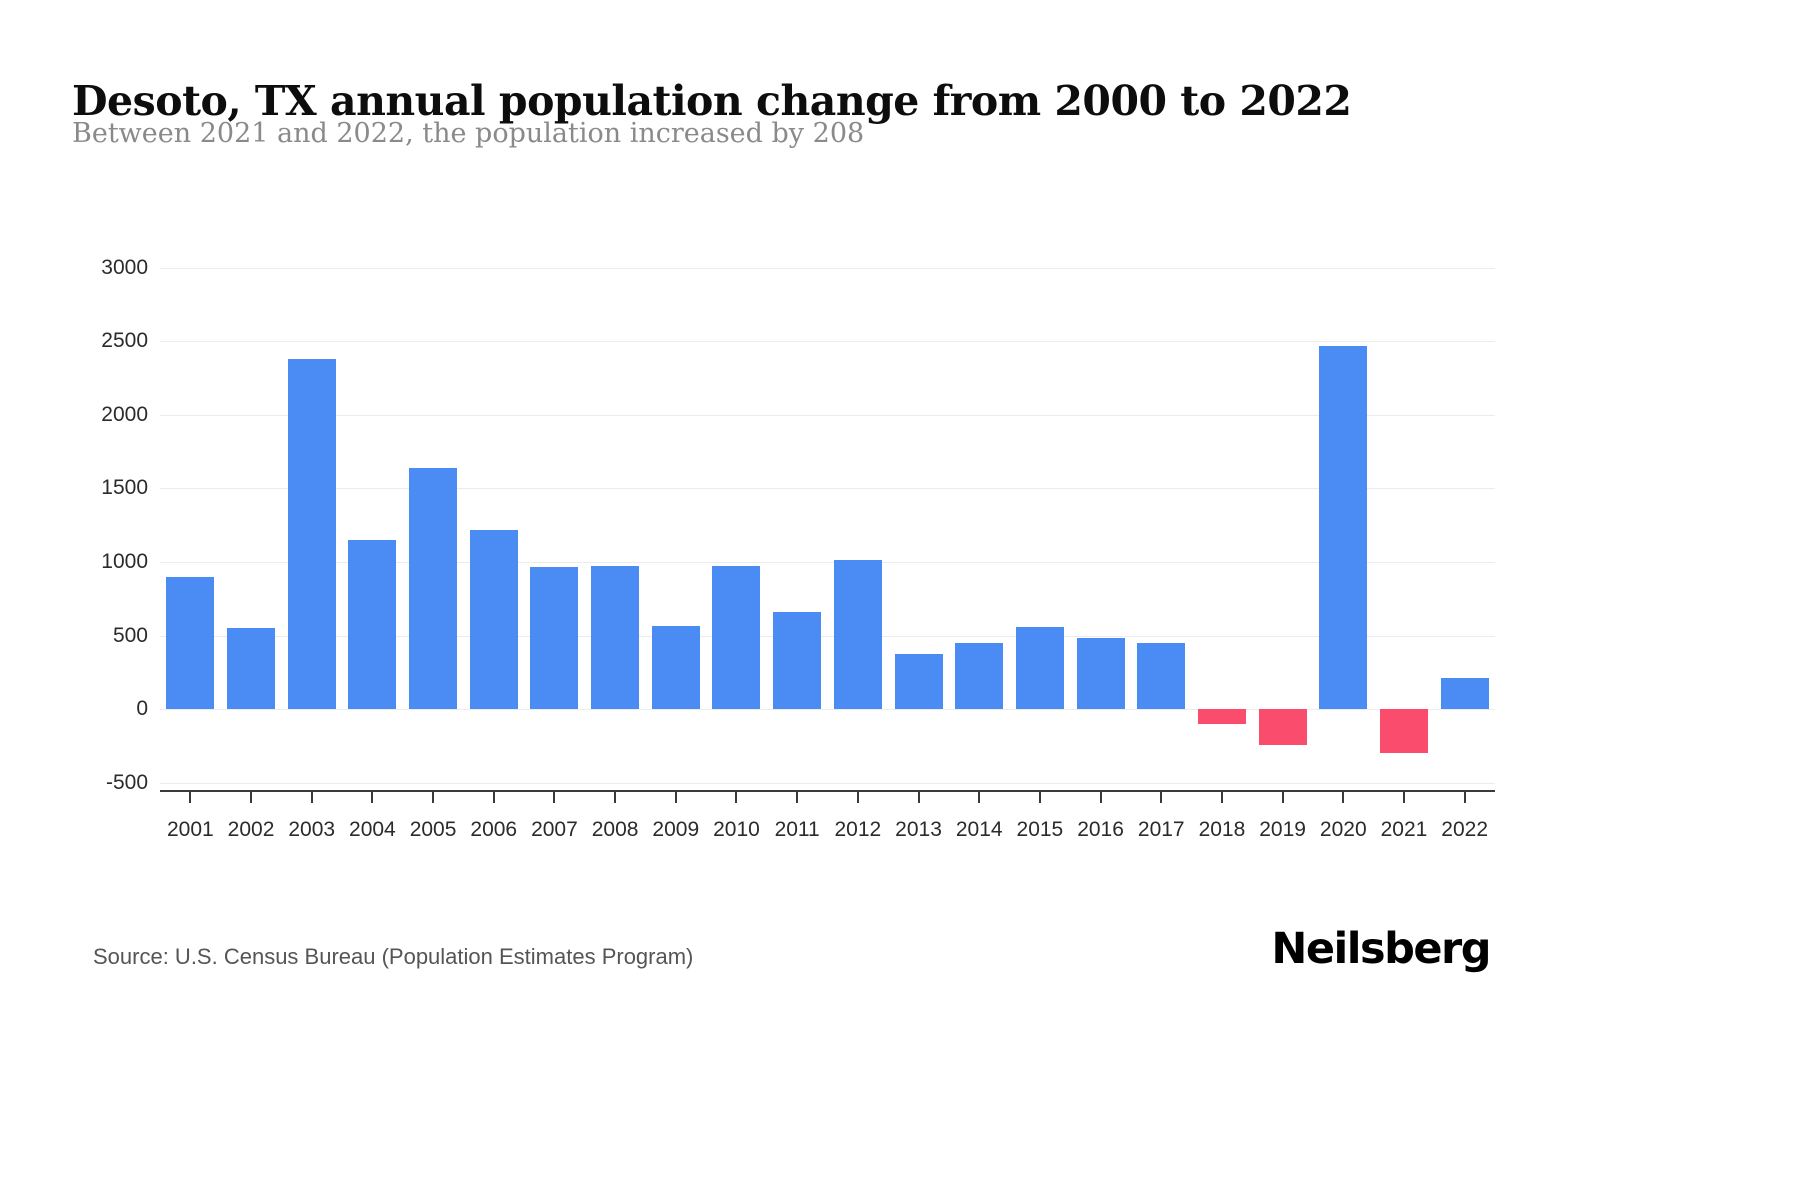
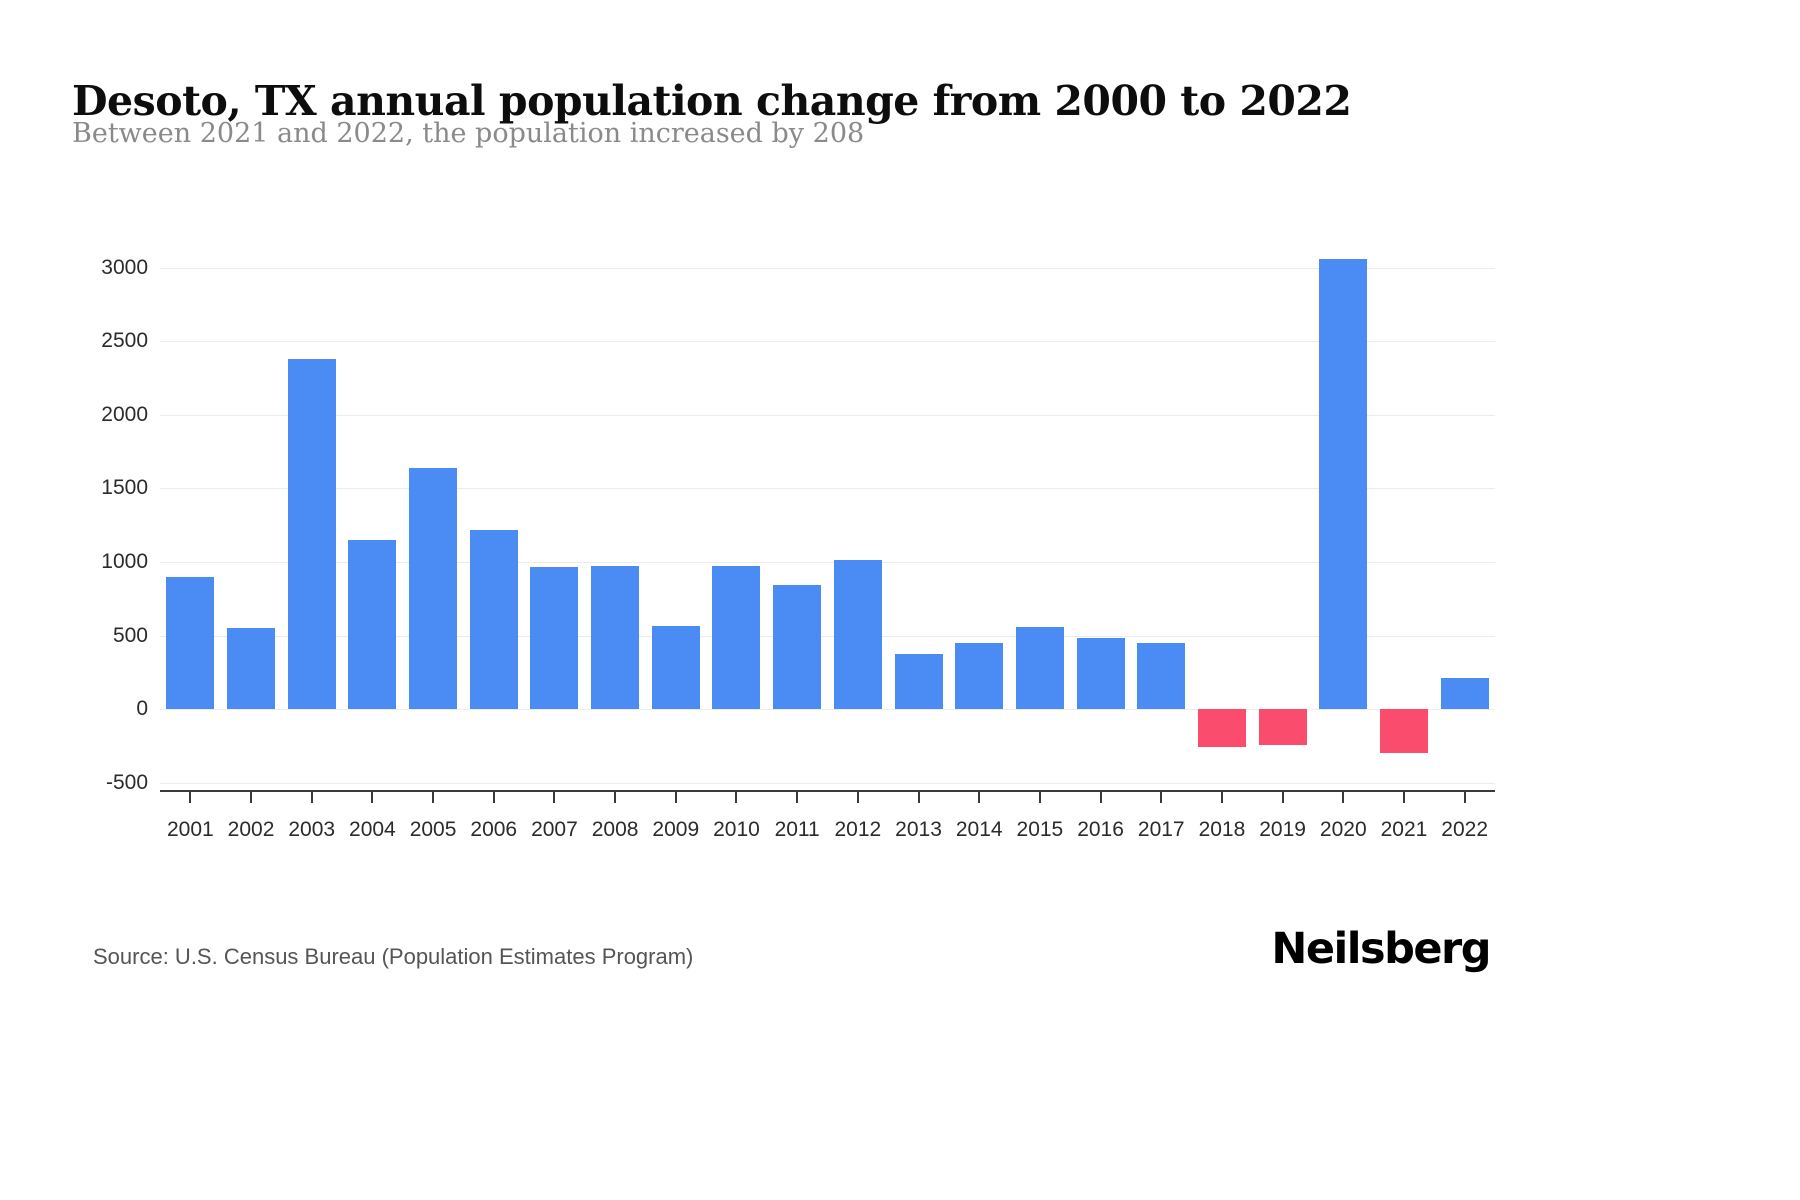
2011: 660 -> 840
2018: -100 -> -260
2020: 2470 -> 3060
